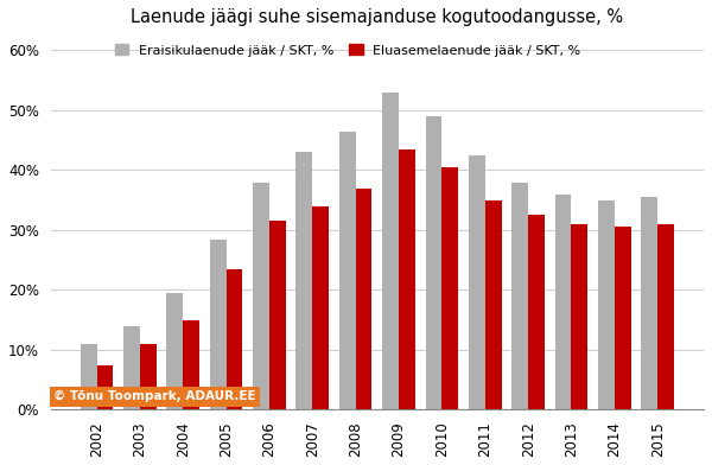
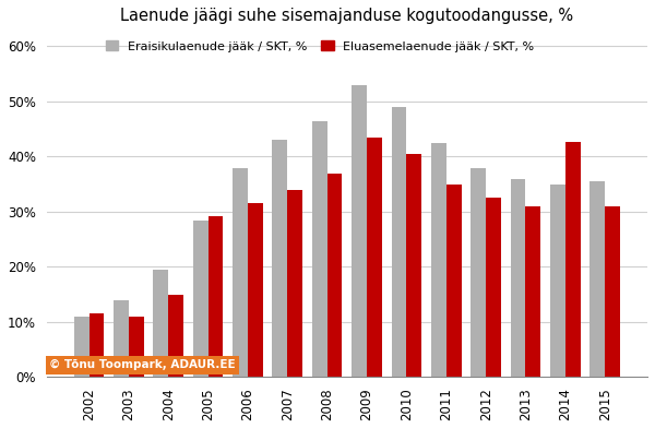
Eluasemelaenude jääk / SKT, %/2002: 7.5% -> 11.6%
Eluasemelaenude jääk / SKT, %/2005: 23.5% -> 29.2%
Eluasemelaenude jääk / SKT, %/2014: 30.5% -> 42.6%
